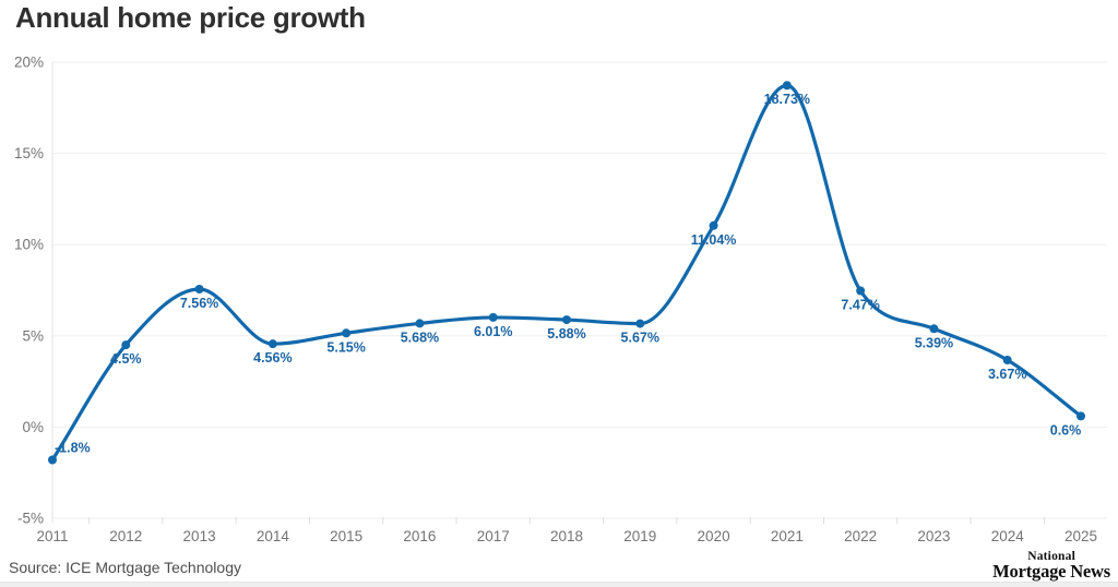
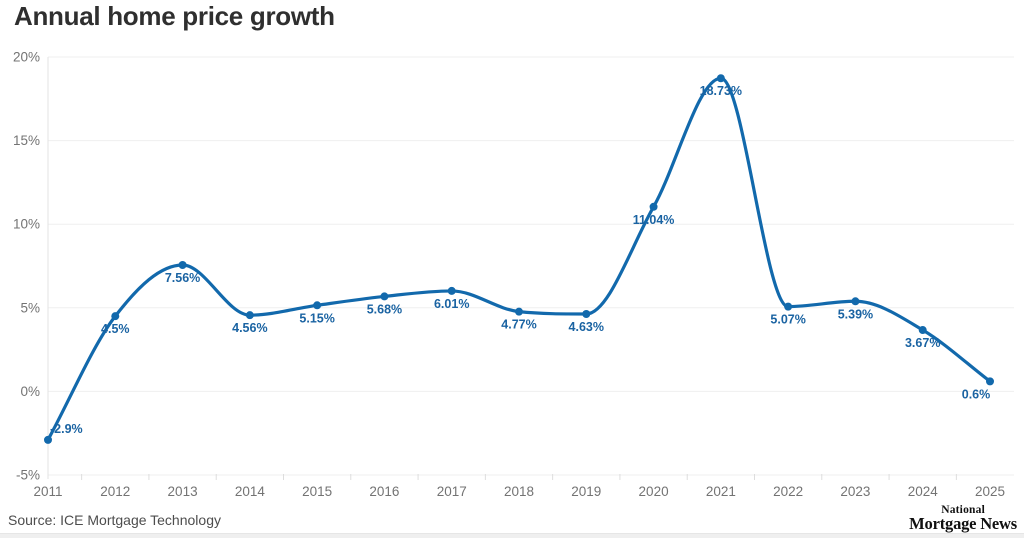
2011: -1.8% -> -2.9%
2018: 5.88% -> 4.77%
2019: 5.67% -> 4.63%
2022: 7.47% -> 5.07%
